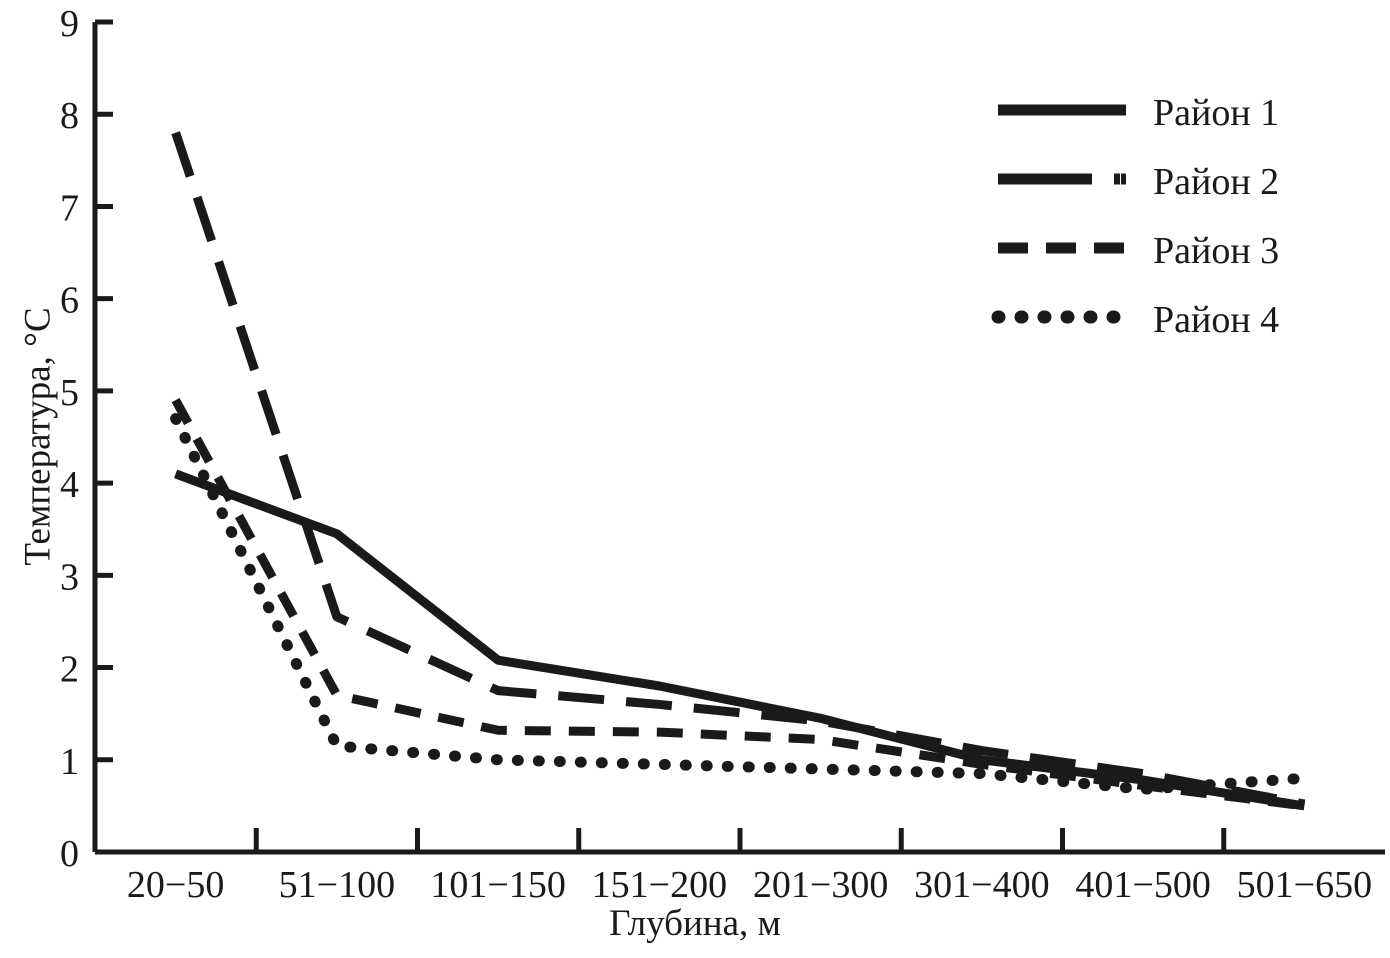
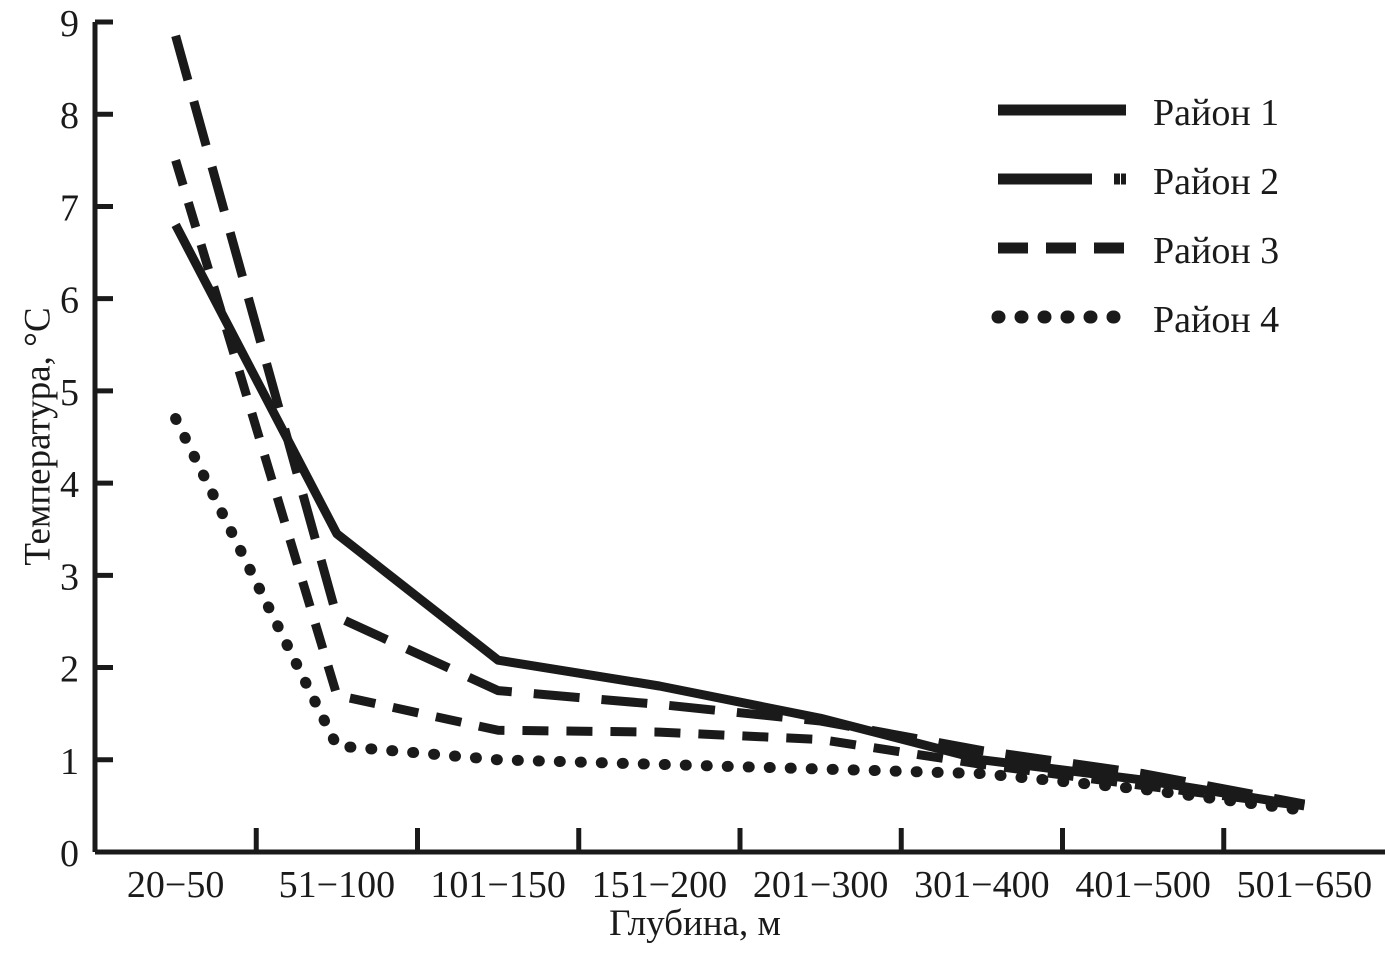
Район 1/20−50: 4.1 -> 6.8
Район 2/20−50: 7.8 -> 8.8
Район 3/20−50: 4.9 -> 7.5
Район 4/501−650: 0.8 -> 0.5
